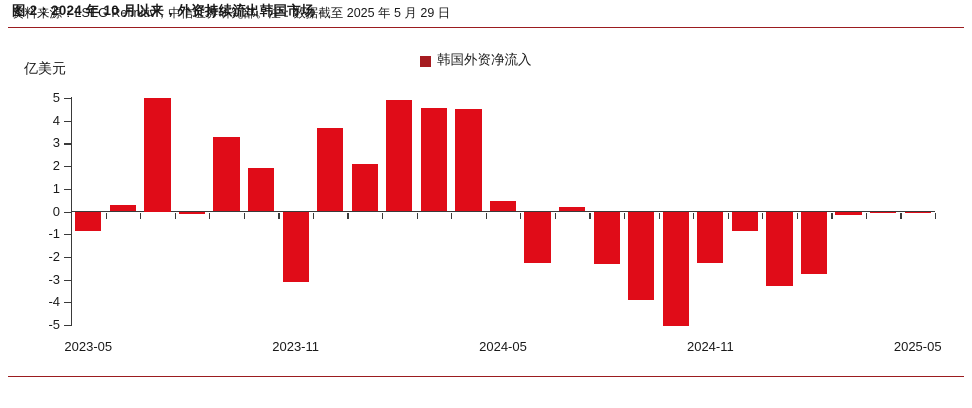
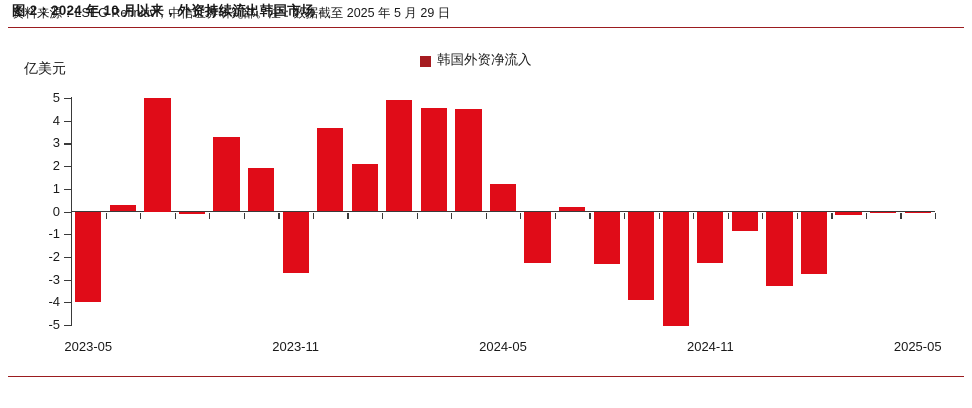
2023-05: -0.8 -> -4.0
2023-11: -3.1 -> -2.7
2024-05: 0.5 -> 1.2
